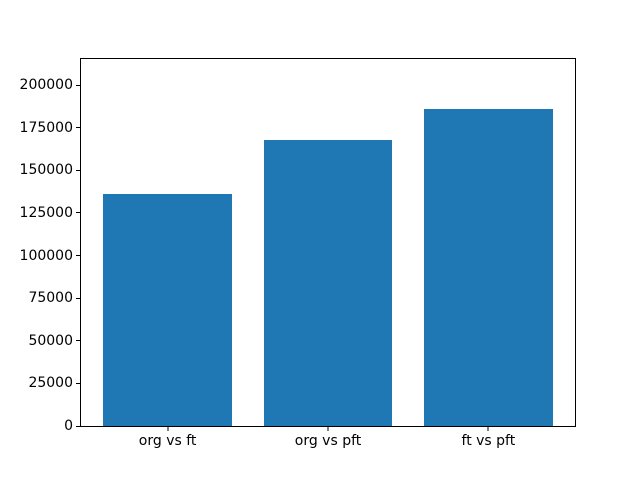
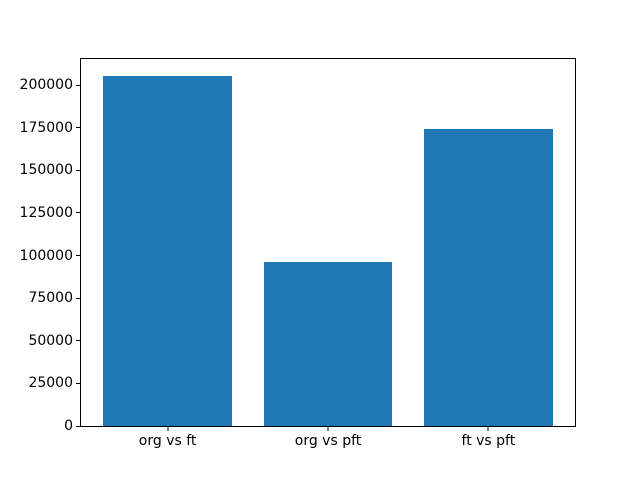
org vs ft: 136000 -> 205000
org vs pft: 168000 -> 96000
ft vs pft: 186000 -> 174000
